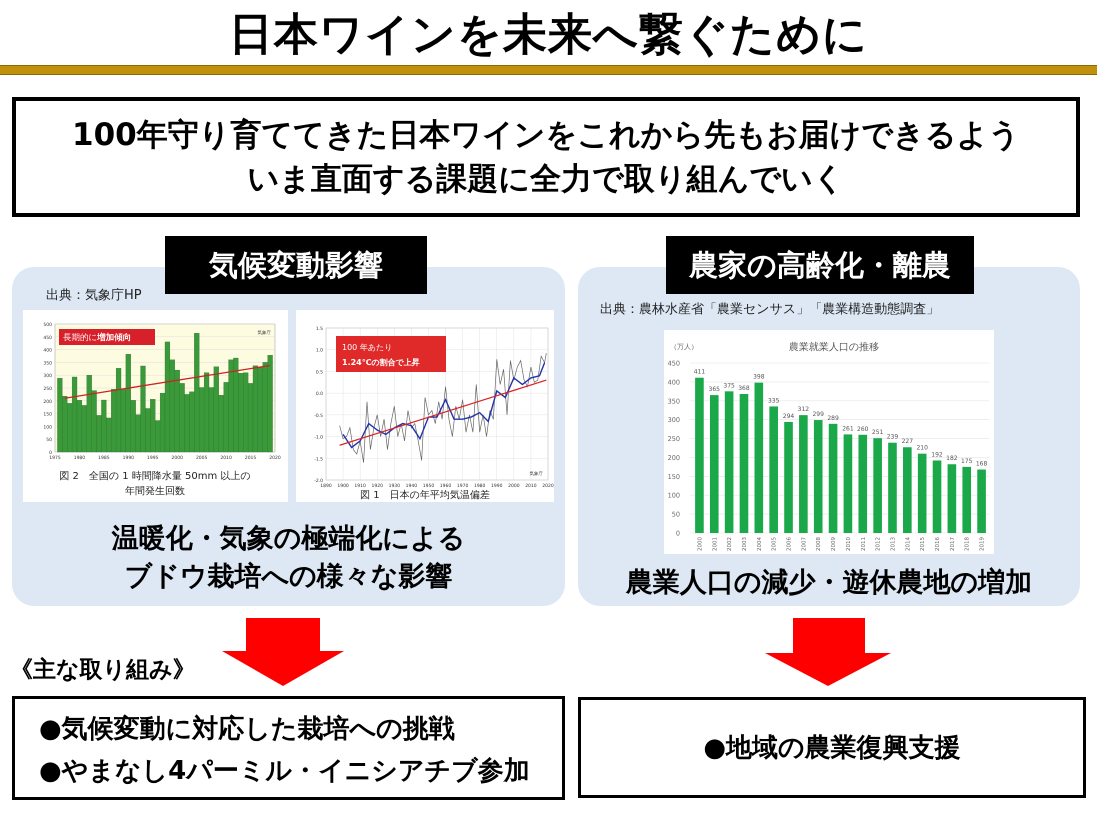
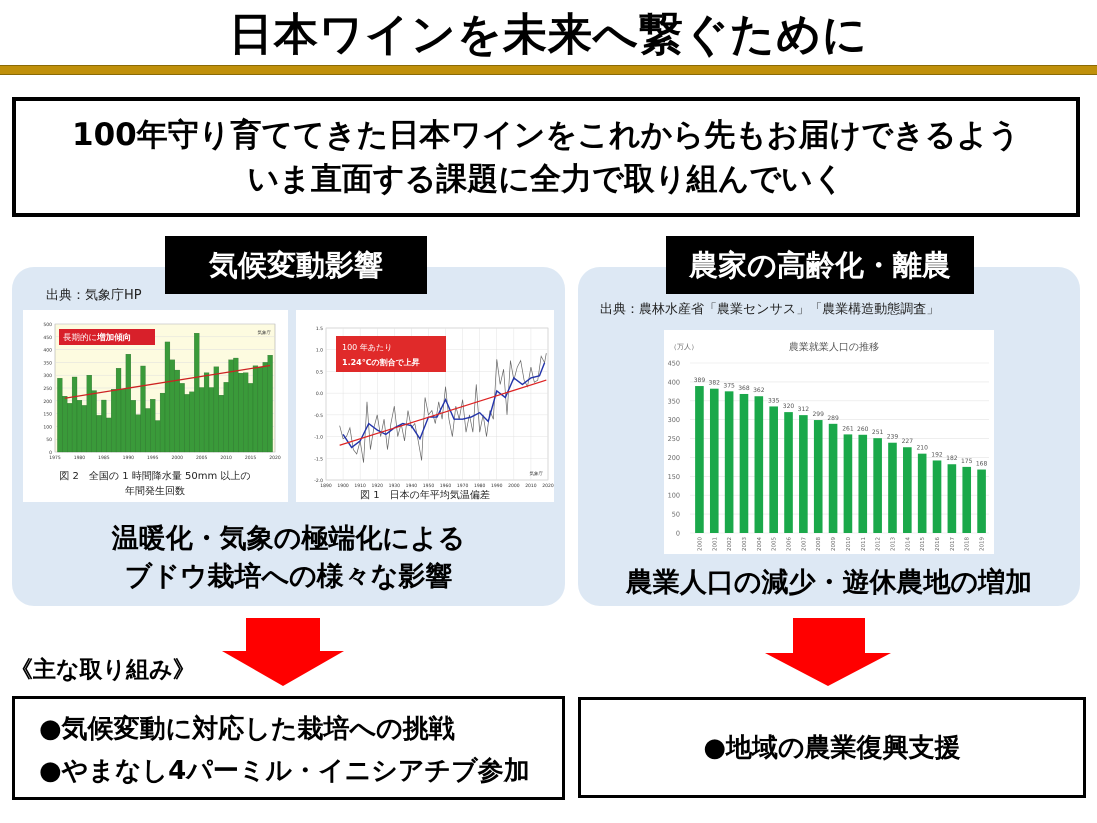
農業就業人口の推移/2000: 411 -> 389
農業就業人口の推移/2001: 365 -> 382
農業就業人口の推移/2004: 398 -> 362
農業就業人口の推移/2006: 294 -> 320
